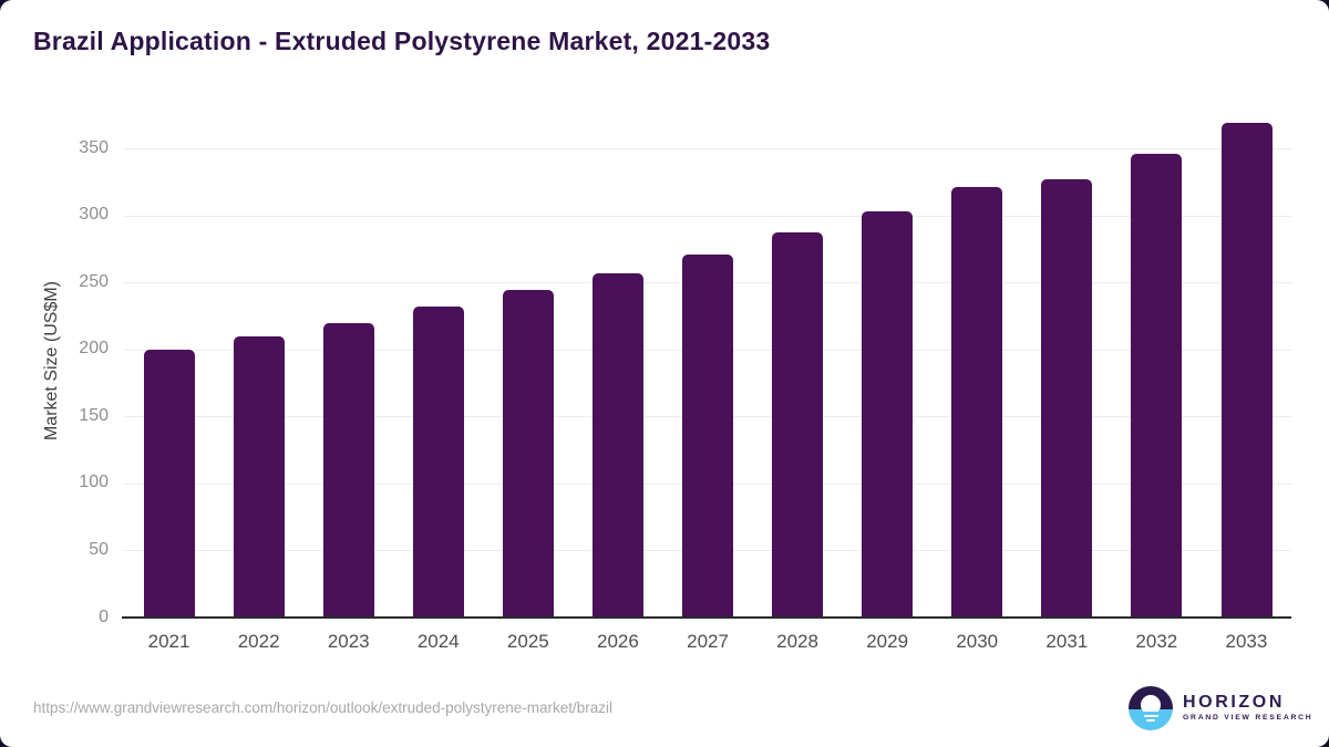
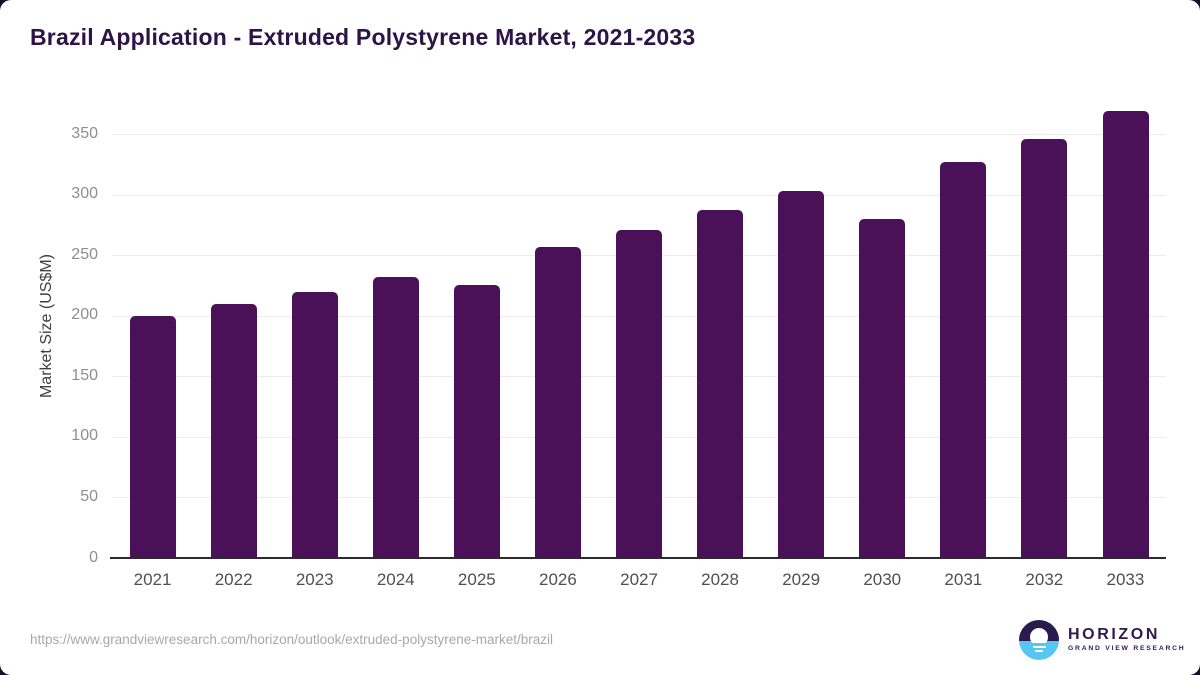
2025: 244 -> 225
2030: 321 -> 280
